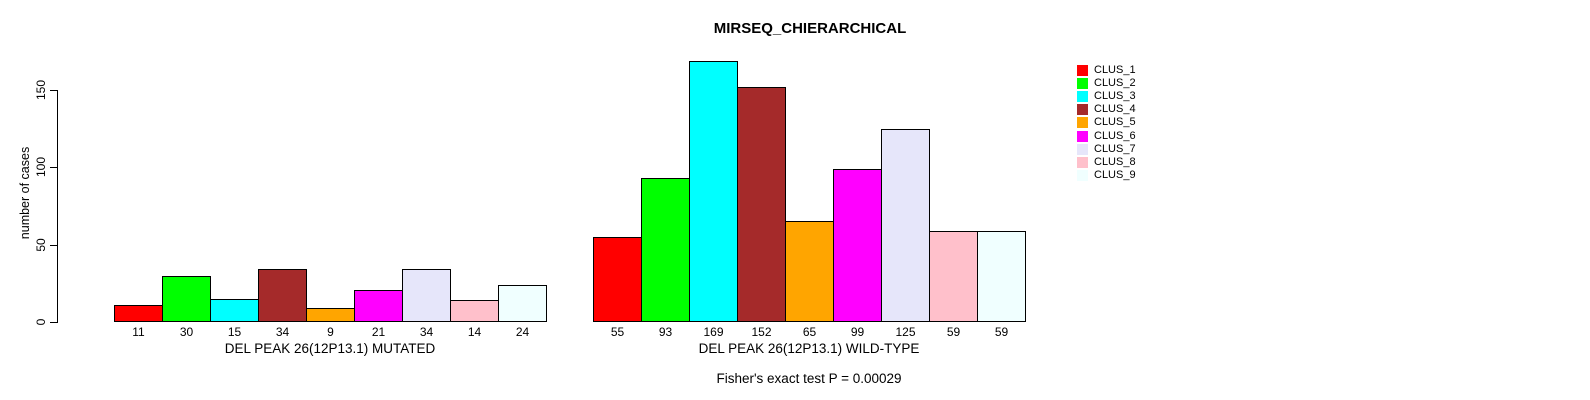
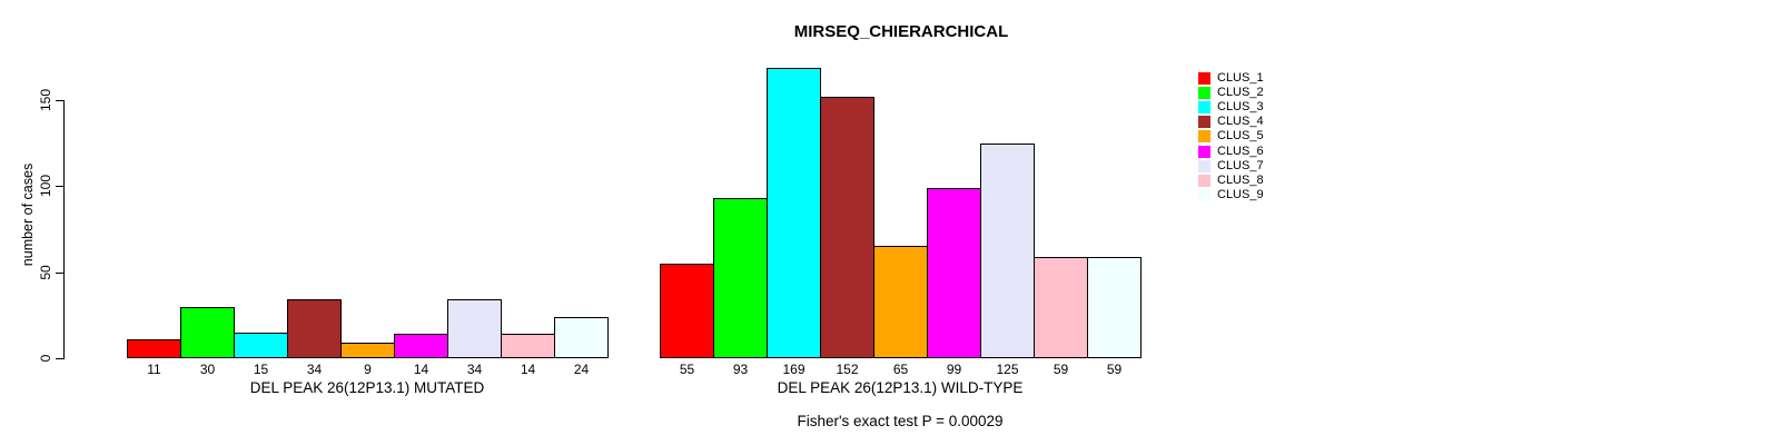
CLUS_6/DEL PEAK 26(12P13.1) MUTATED: 21 -> 14
